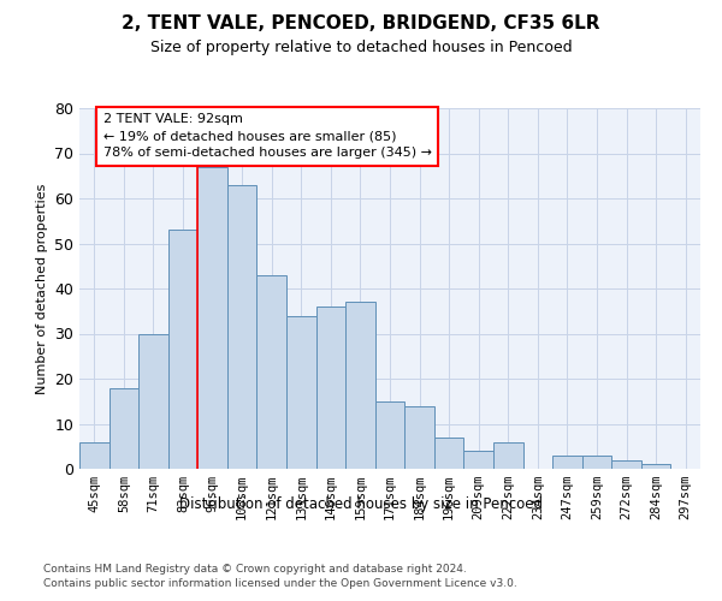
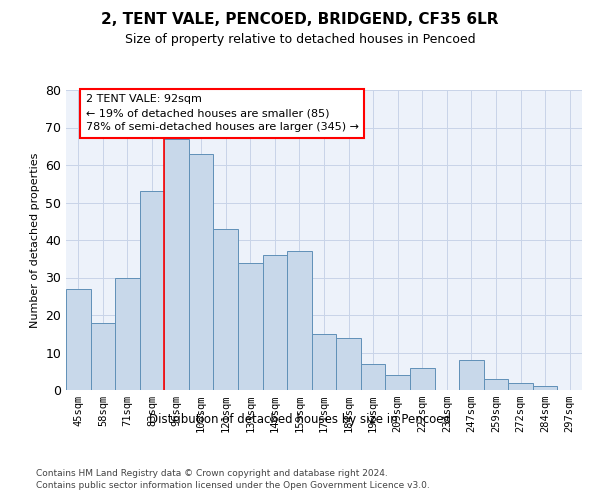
45sqm: 6 -> 27
247sqm: 3 -> 8
